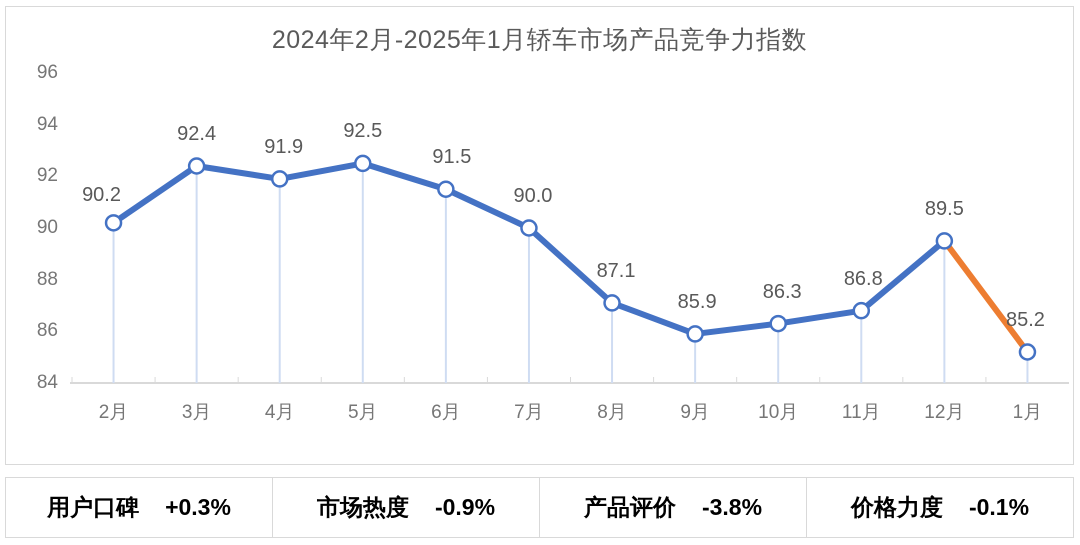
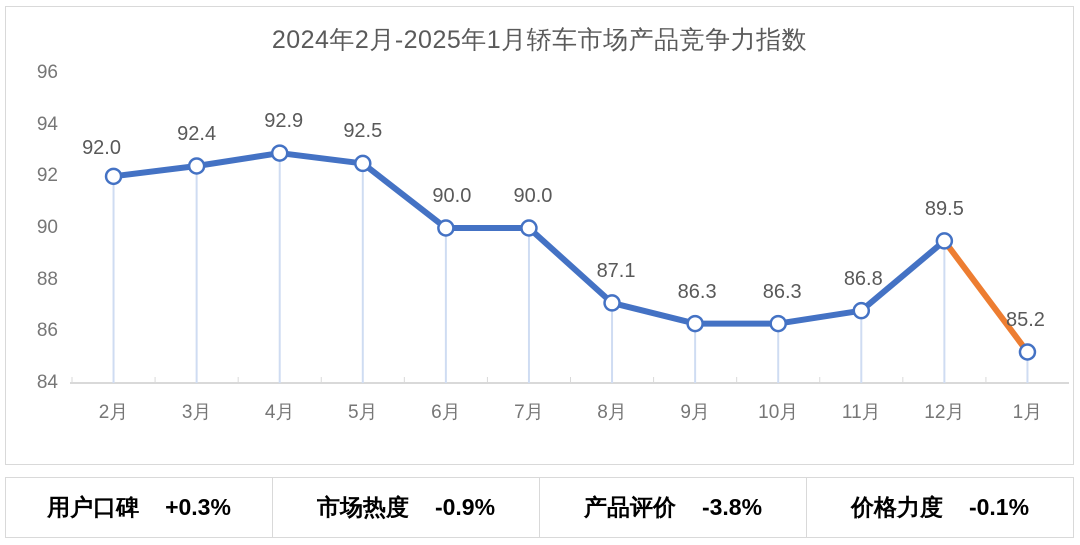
2月: 90.2 -> 92.0
4月: 91.9 -> 92.9
6月: 91.5 -> 90.0
9月: 85.9 -> 86.3
